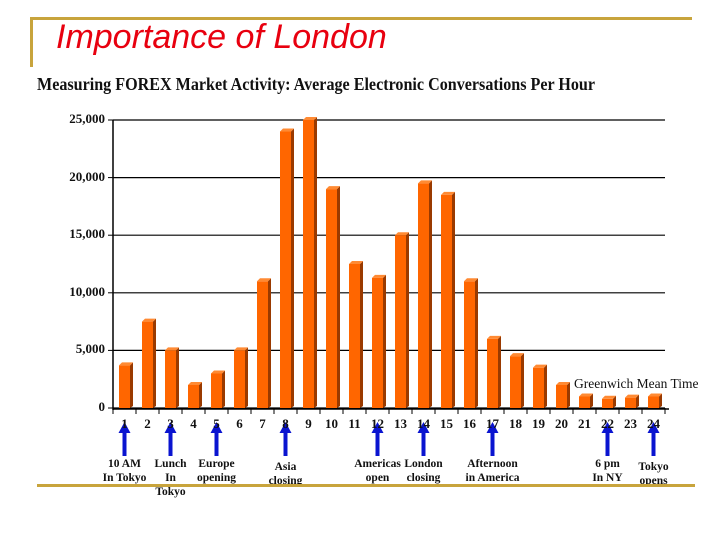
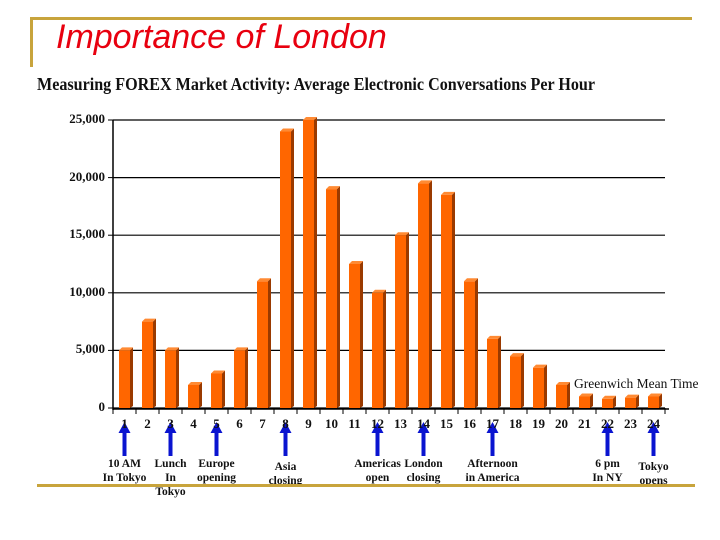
1: 3700 -> 5000
12: 11300 -> 10000
